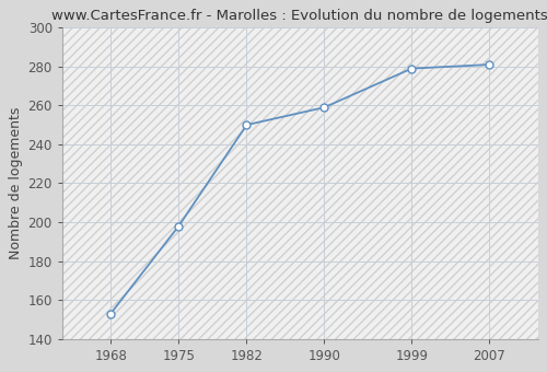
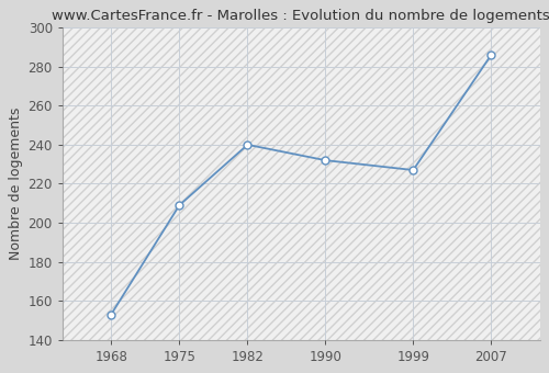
1975: 198 -> 209
1982: 250 -> 240
1990: 259 -> 232
1999: 279 -> 227
2007: 281 -> 286
